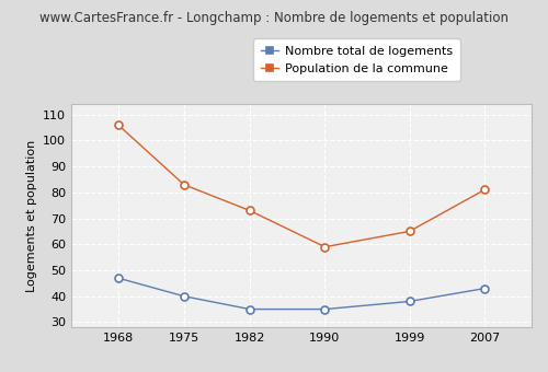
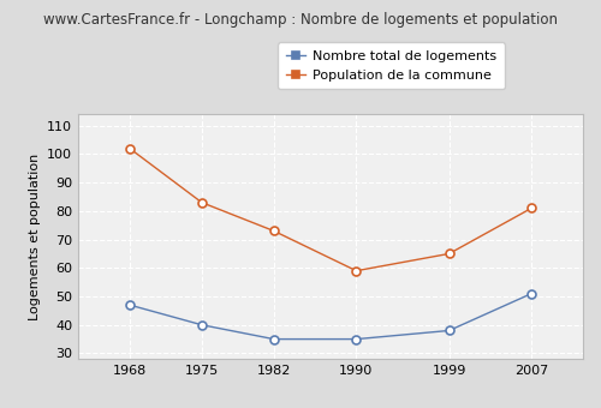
Population de la commune/1968: 106 -> 102
Nombre total de logements/2007: 43 -> 51
